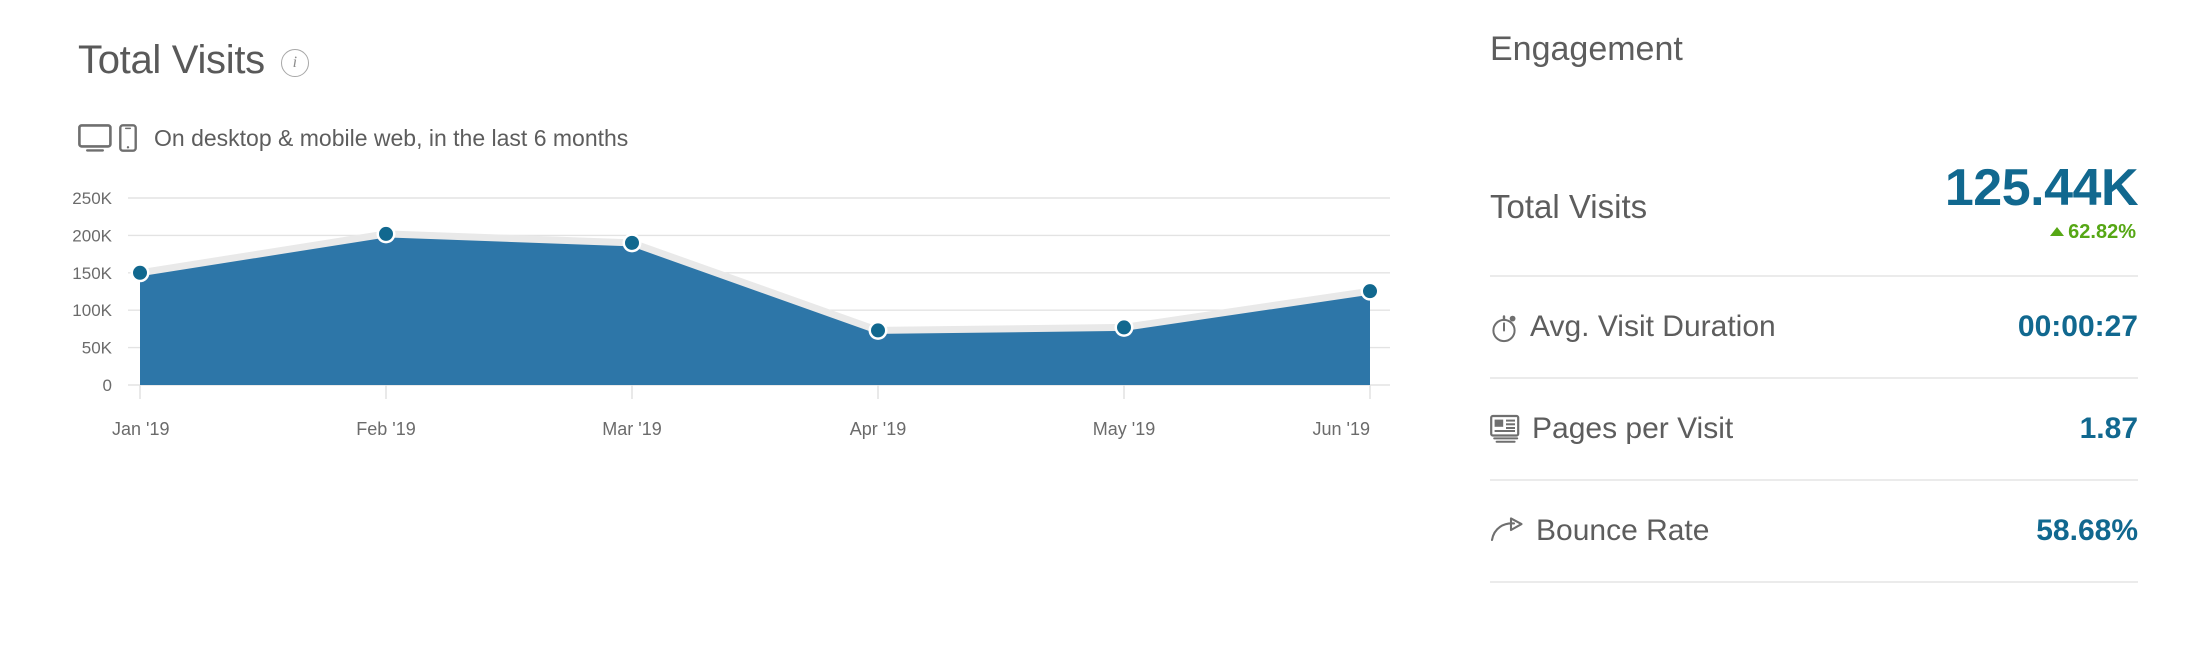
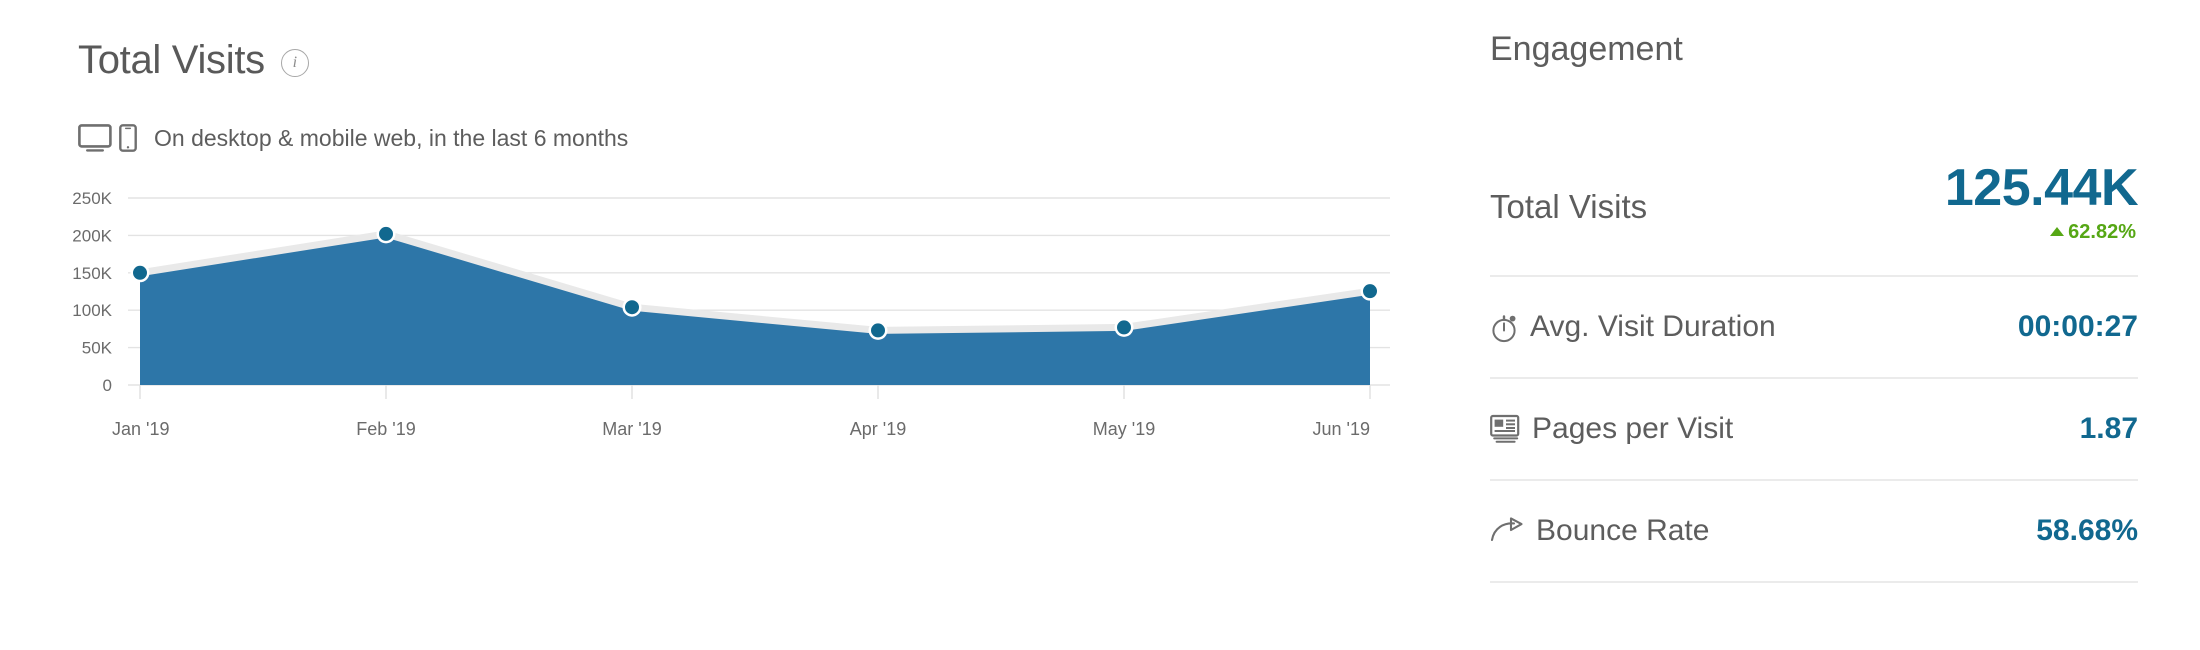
Mar '19: 190K -> 100K
